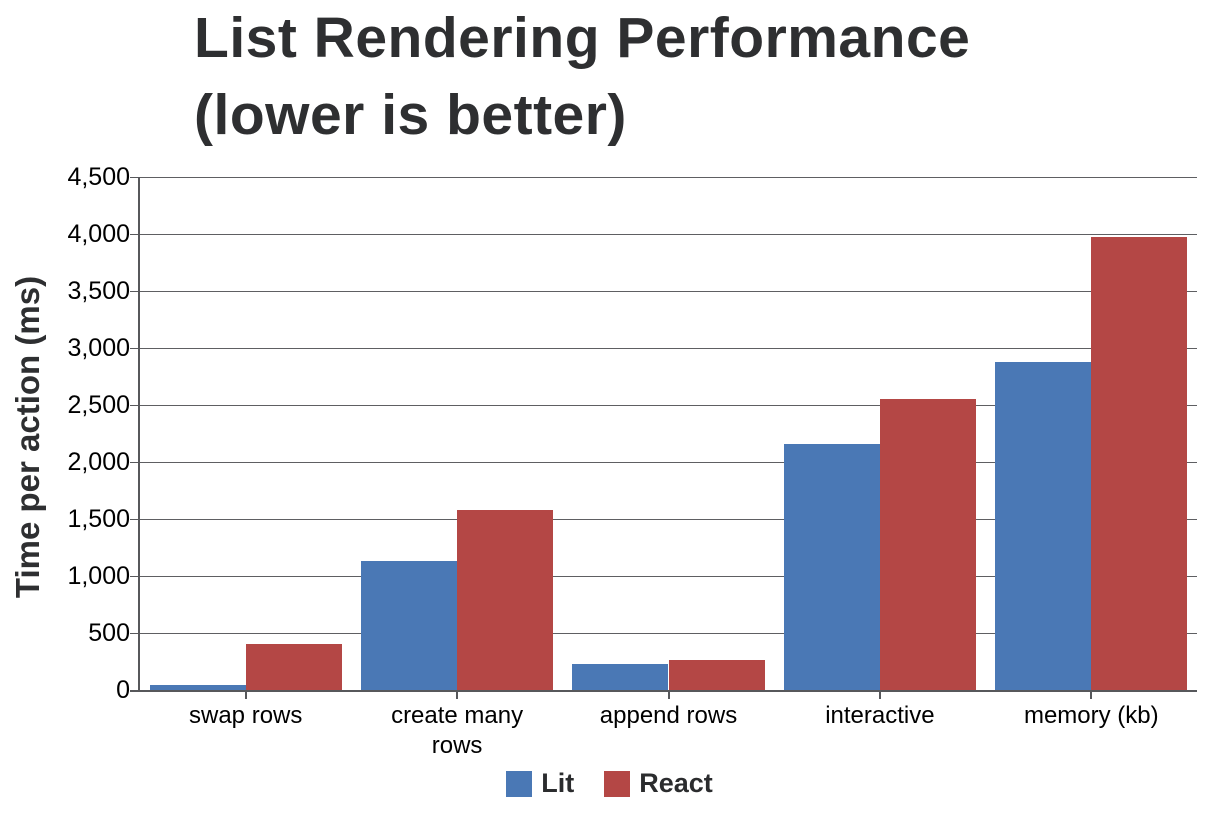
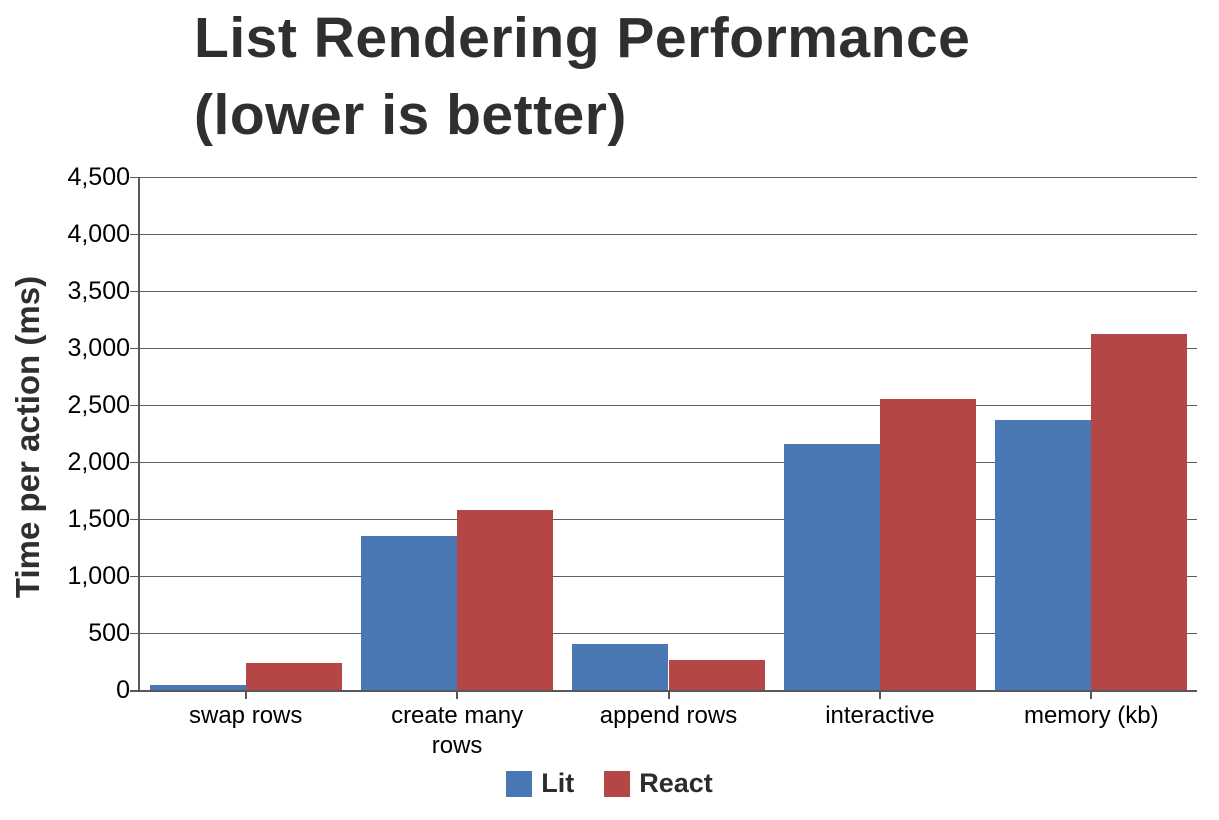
React/swap rows: 400 -> 240
Lit/create many rows: 1140 -> 1350
Lit/append rows: 230 -> 400
Lit/memory (kb): 2880 -> 2370
React/memory (kb): 3980 -> 3120
